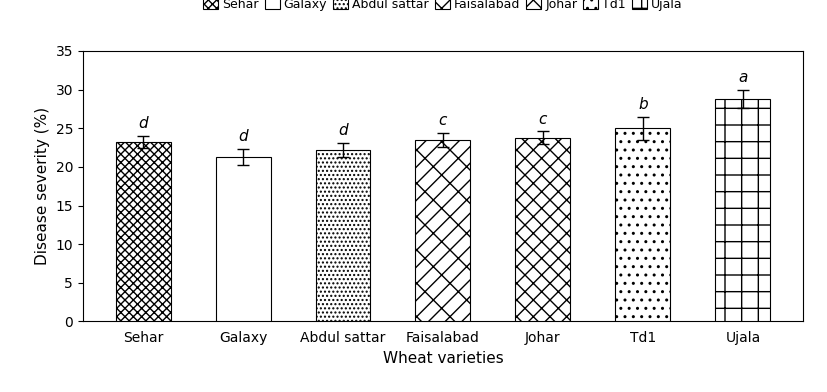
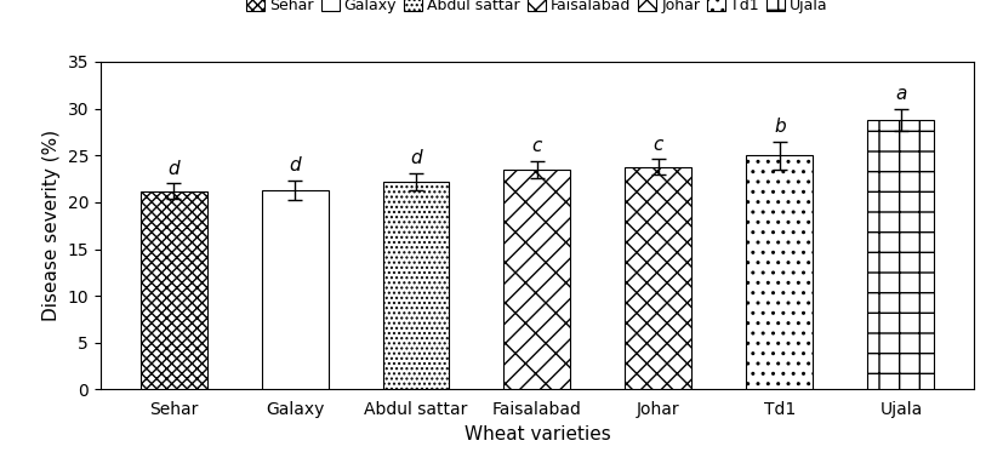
Sehar: 23.2 -> 21.2
